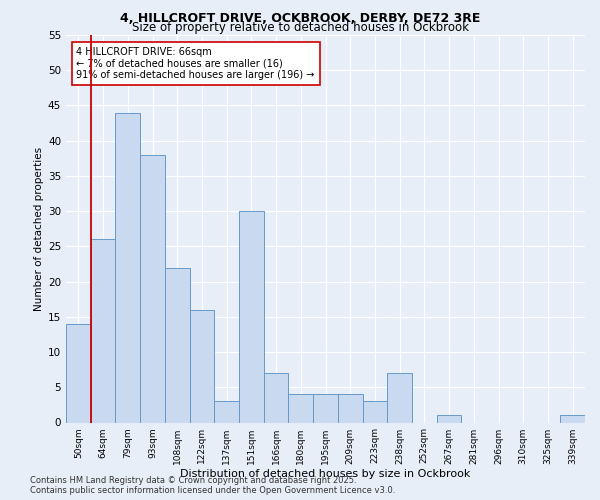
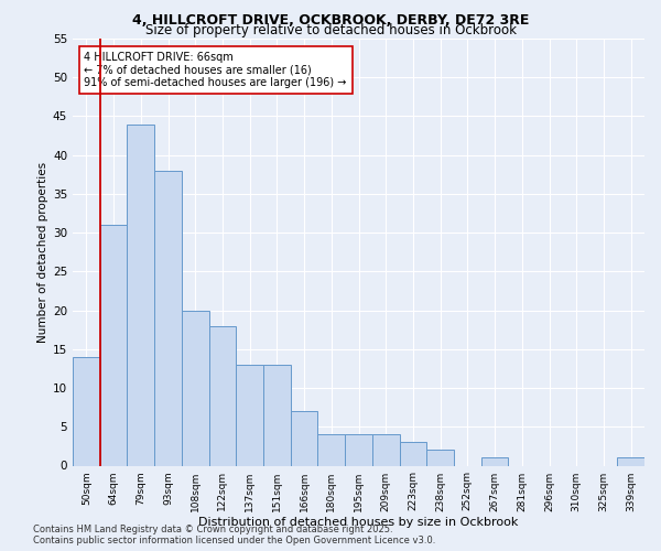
64sqm: 26 -> 31
108sqm: 22 -> 20
122sqm: 16 -> 18
137sqm: 3 -> 13
151sqm: 30 -> 13
238sqm: 7 -> 2
